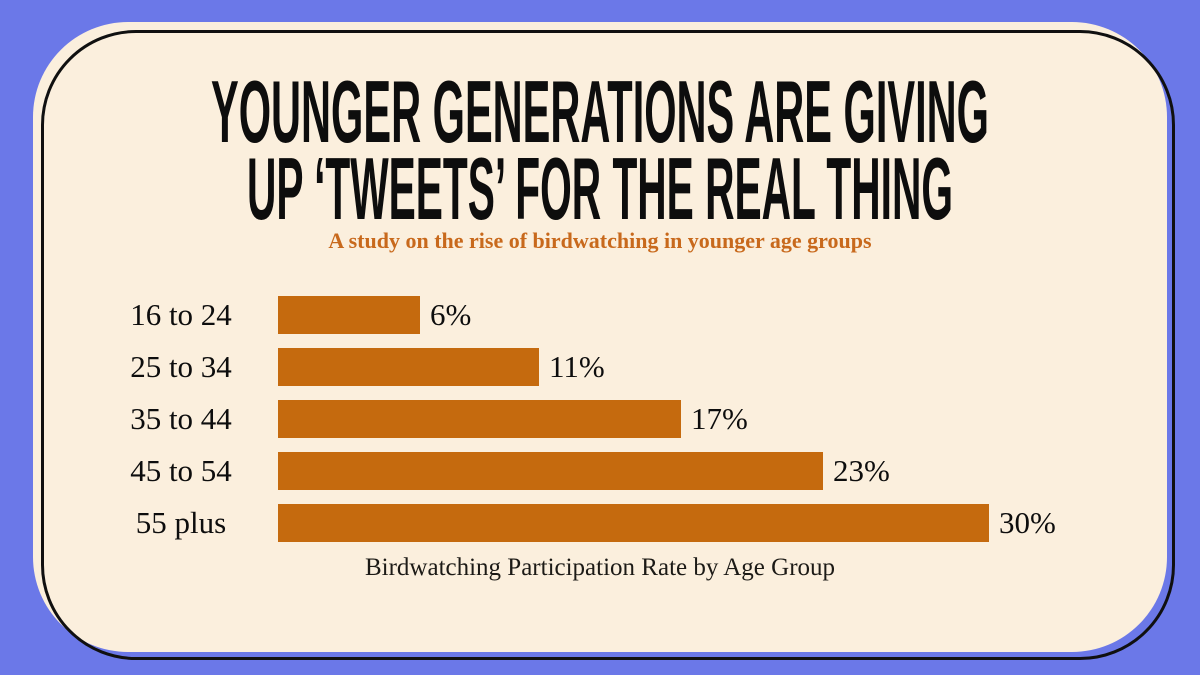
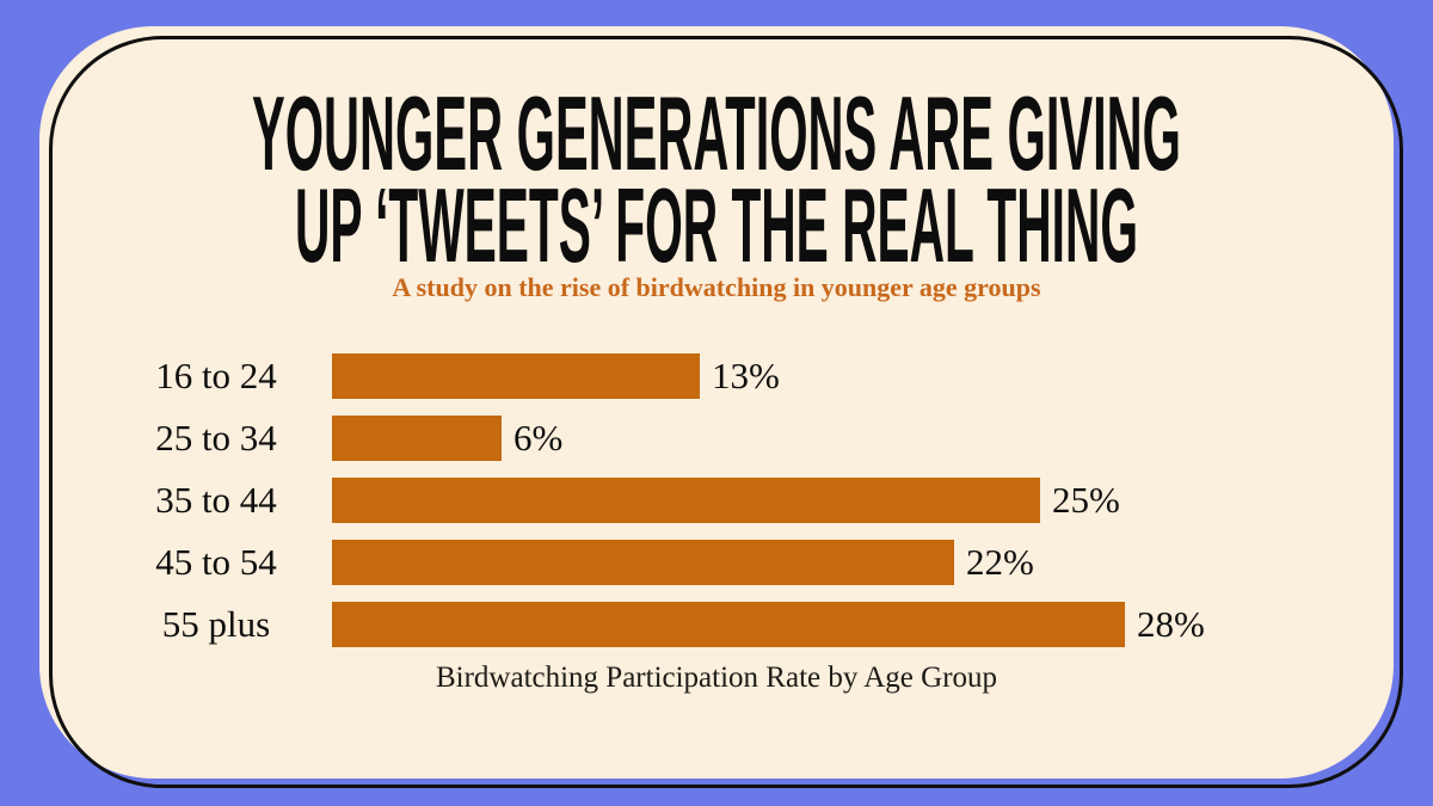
16 to 24: 6% -> 13%
25 to 34: 11% -> 6%
35 to 44: 17% -> 25%
45 to 54: 23% -> 22%
55 plus: 30% -> 28%
